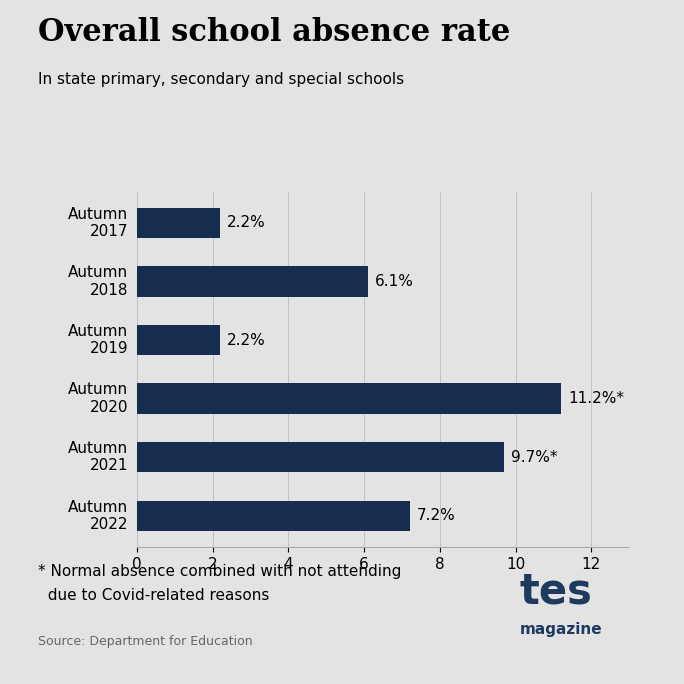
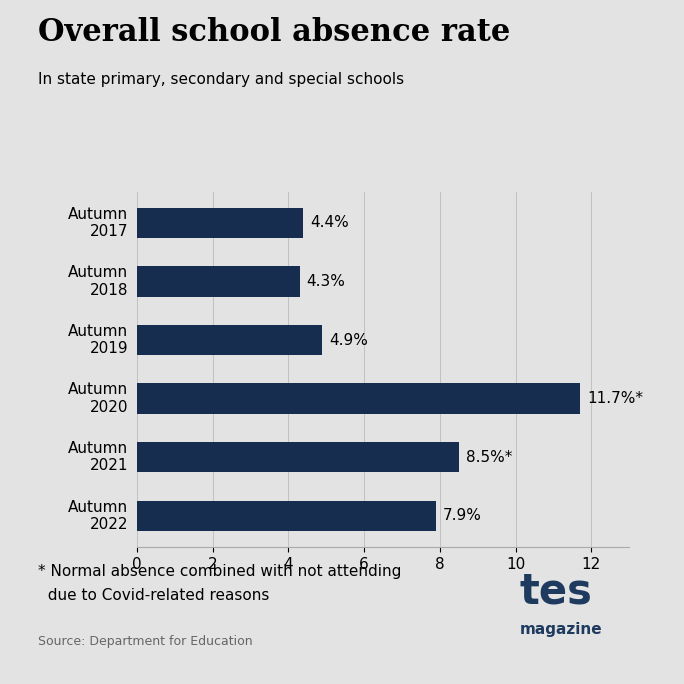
Autumn 2017: 2.2% -> 4.4%
Autumn 2018: 6.1% -> 4.3%
Autumn 2019: 2.2% -> 4.9%
Autumn 2020: 11.2%* -> 11.7%*
Autumn 2021: 9.7%* -> 8.5%*
Autumn 2022: 7.2% -> 7.9%
